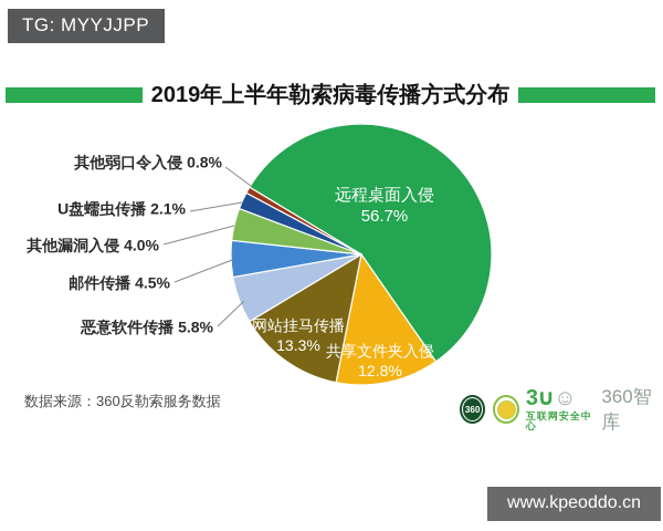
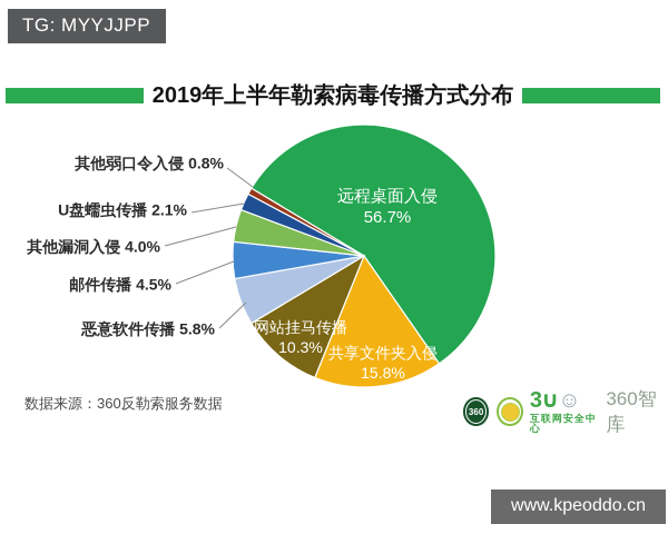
共享文件夹入侵: 12.8% -> 15.8%
网站挂马传播: 13.3% -> 10.3%
